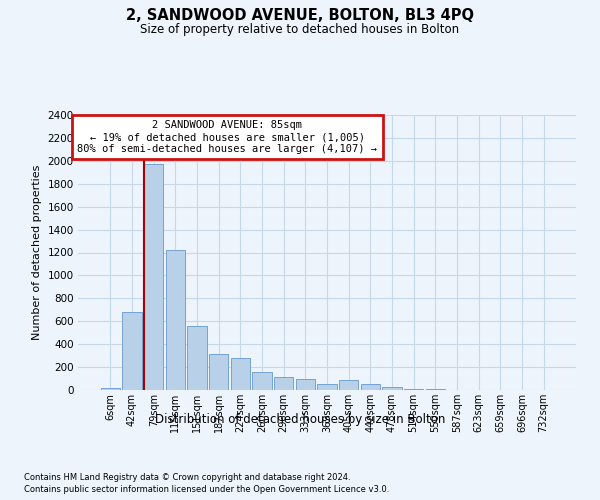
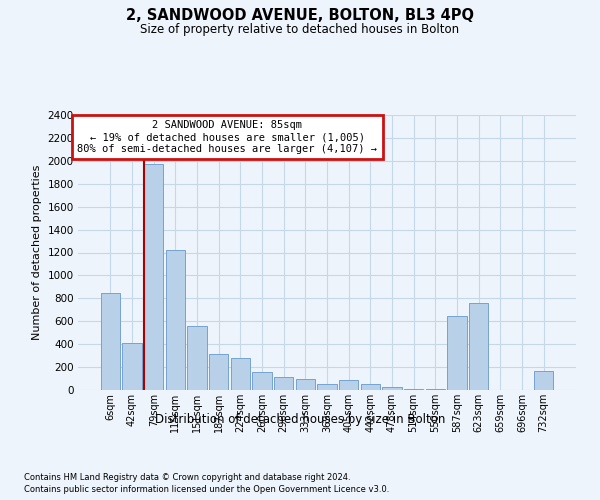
6sqm: 20 -> 850
42sqm: 680 -> 410
587sqm: 0 -> 650
623sqm: 0 -> 760
732sqm: 0 -> 170
